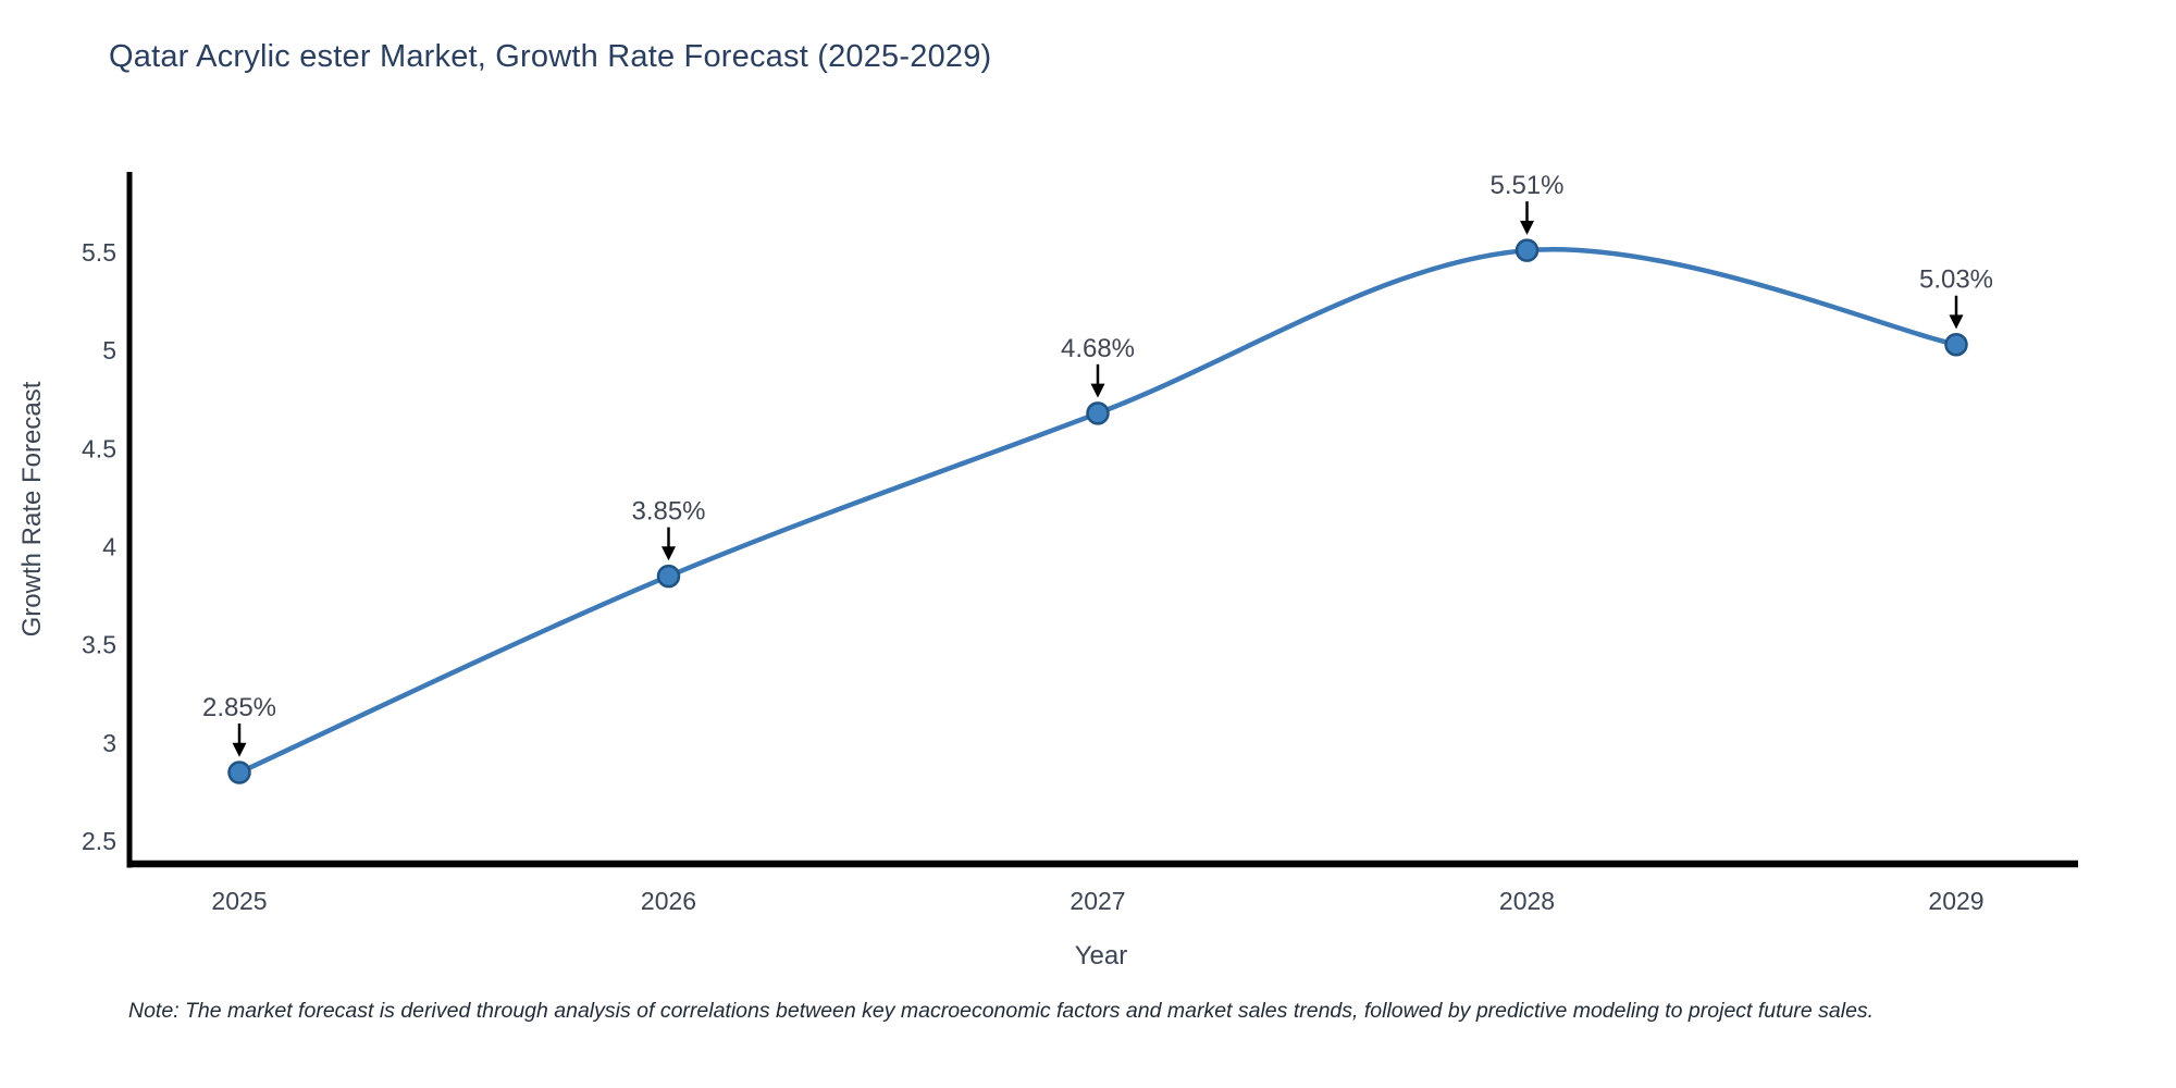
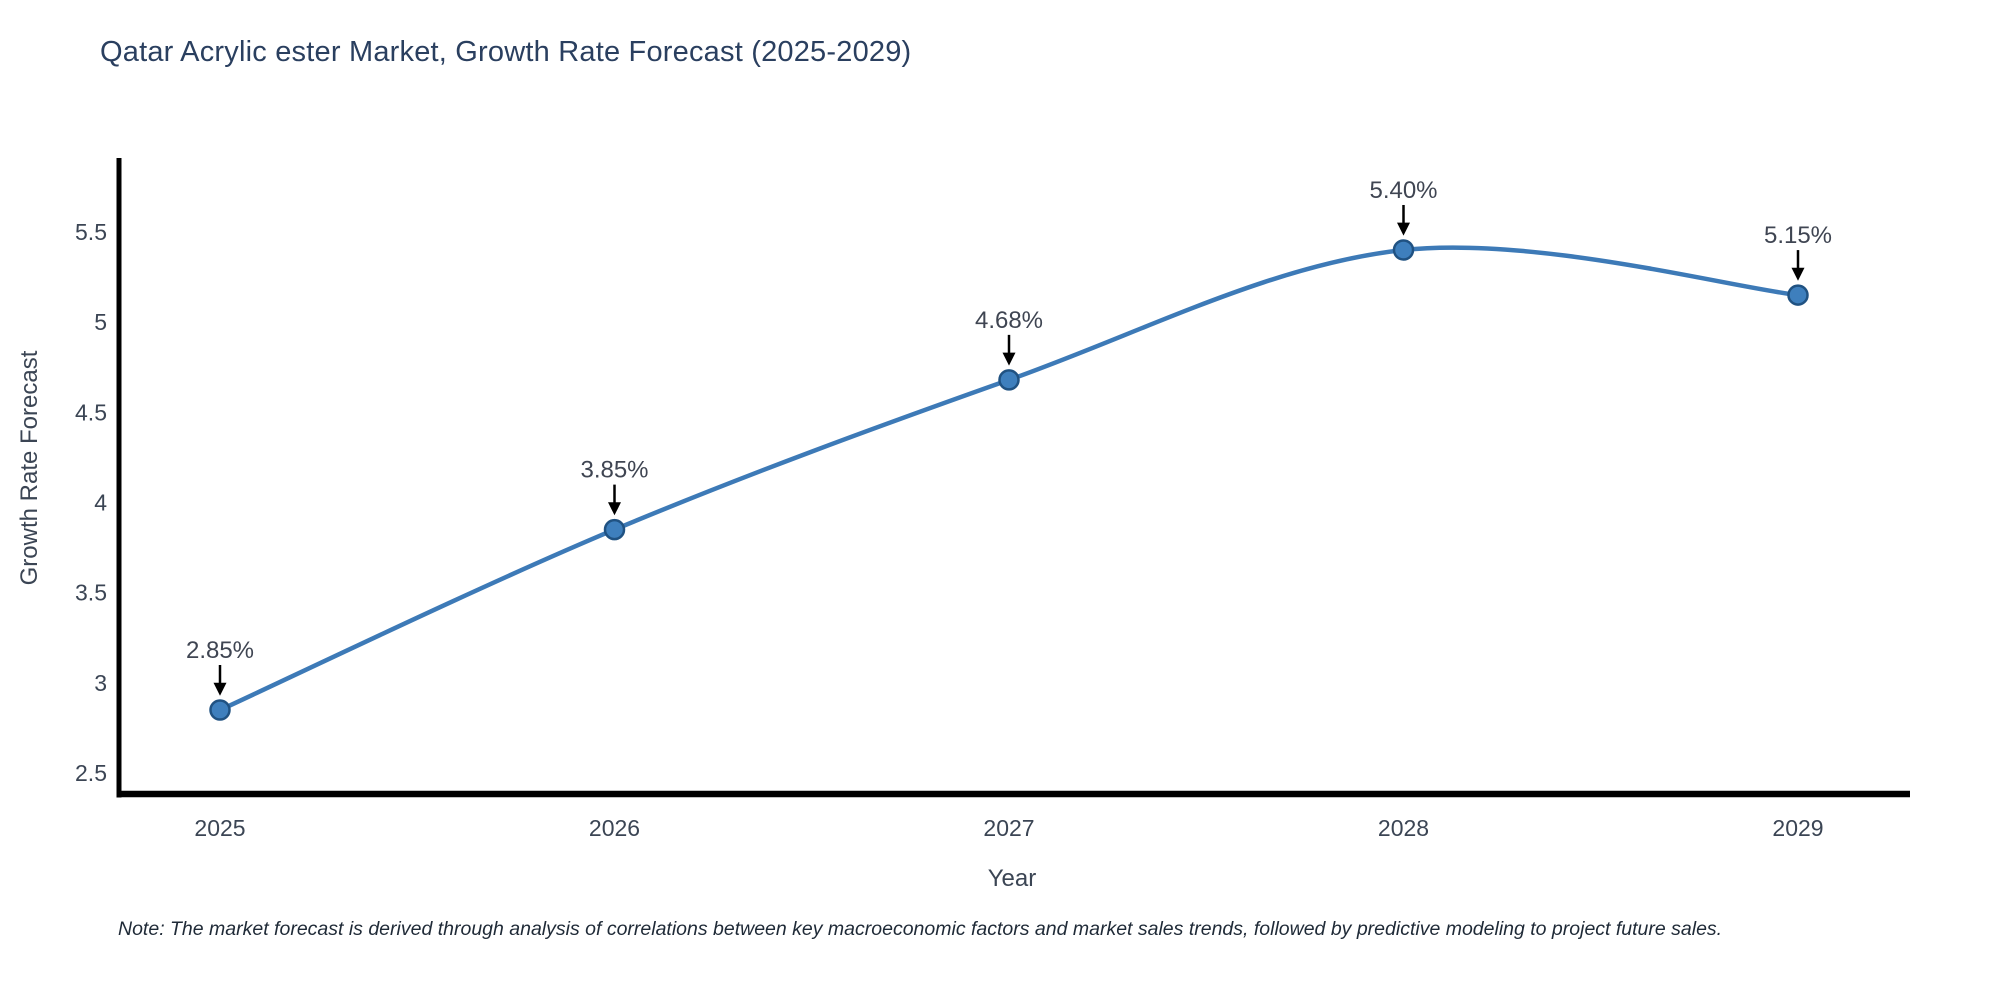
2028: 5.51% -> 5.40%
2029: 5.03% -> 5.15%
